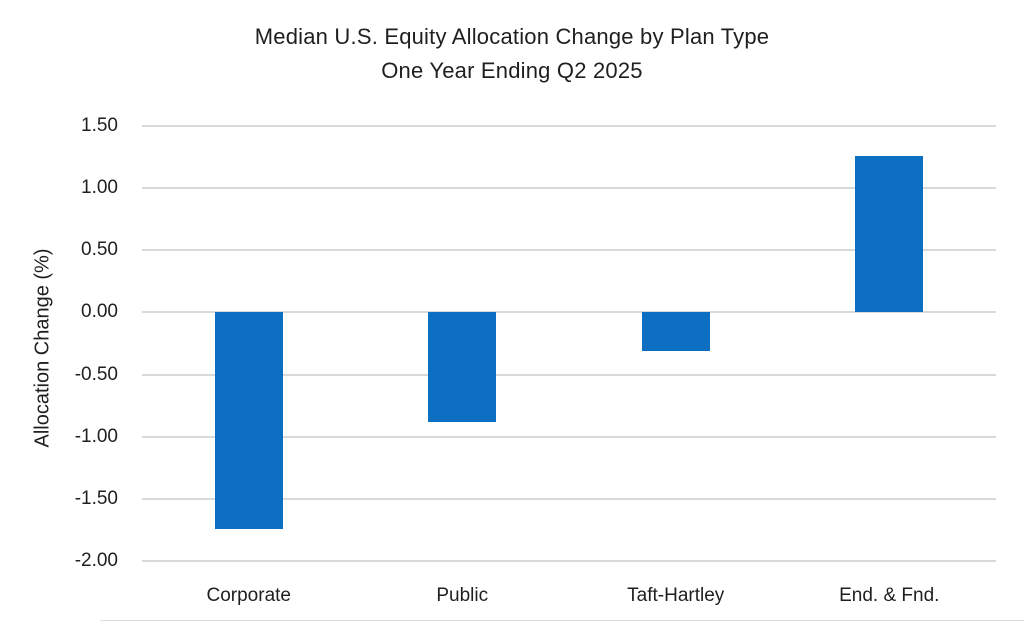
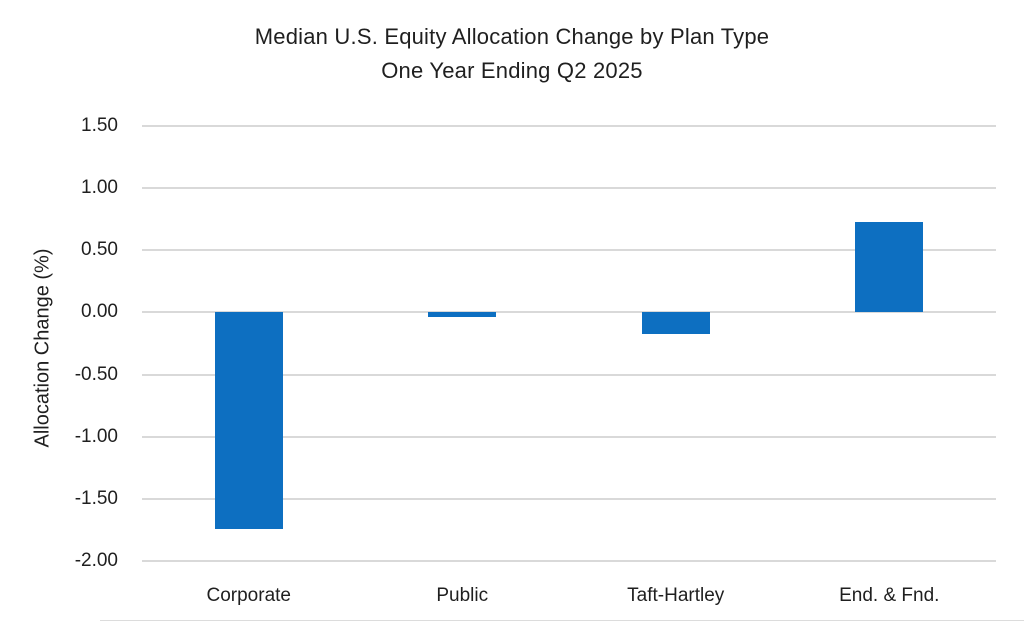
Public: -0.88 -> -0.04
Taft-Hartley: -0.31 -> -0.17
End. & Fnd.: 1.26 -> 0.73
